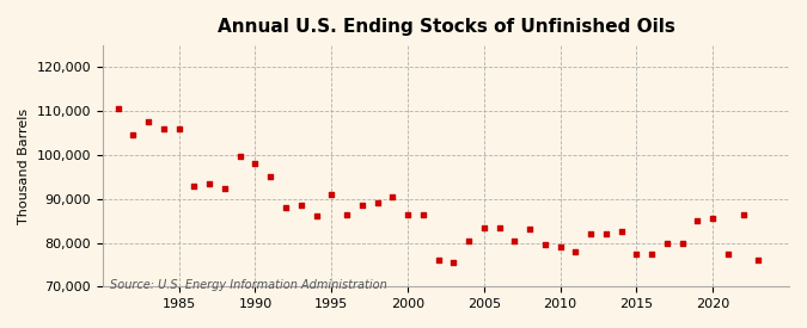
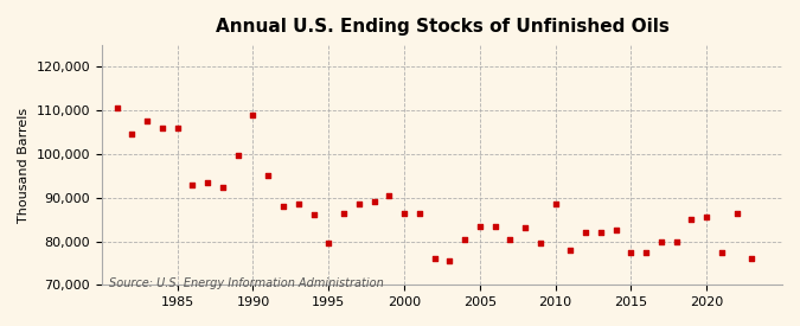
1990: 98,000 -> 109,000
1995: 91,000 -> 79,500
2010: 79,000 -> 88,500
